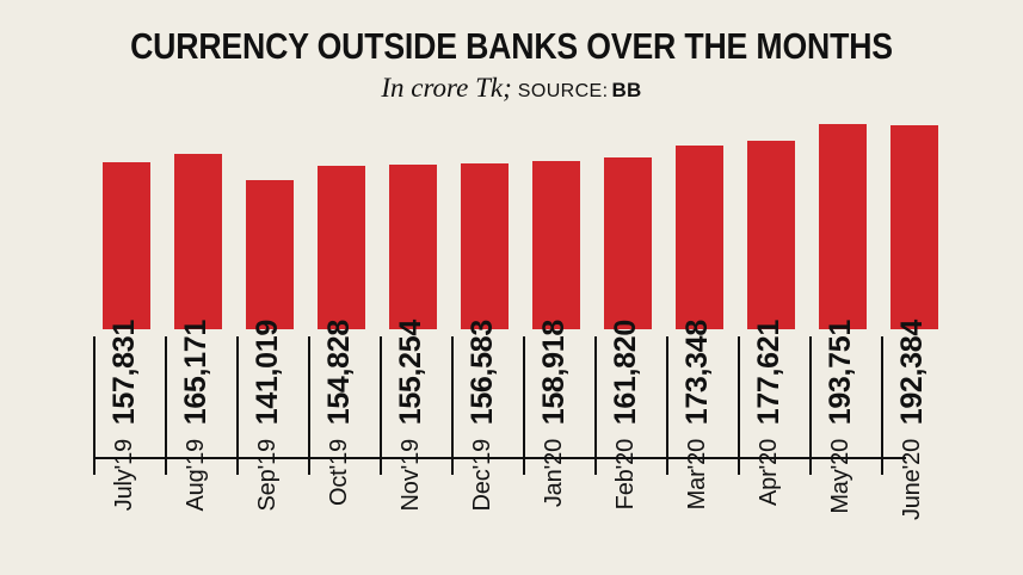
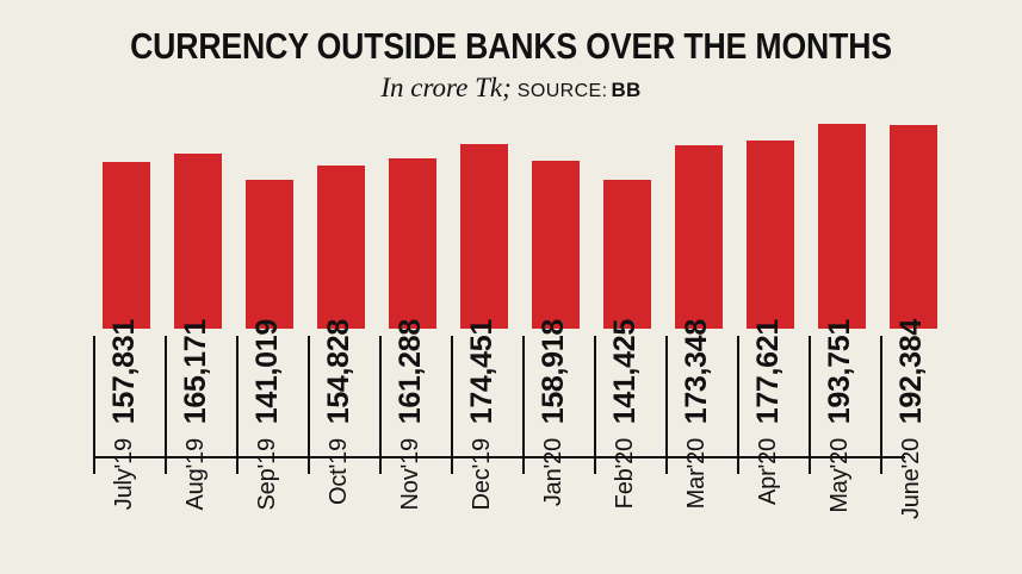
Nov'19: 155,254 -> 161,288
Dec'19: 156,583 -> 174,451
Feb'20: 161,820 -> 141,425
